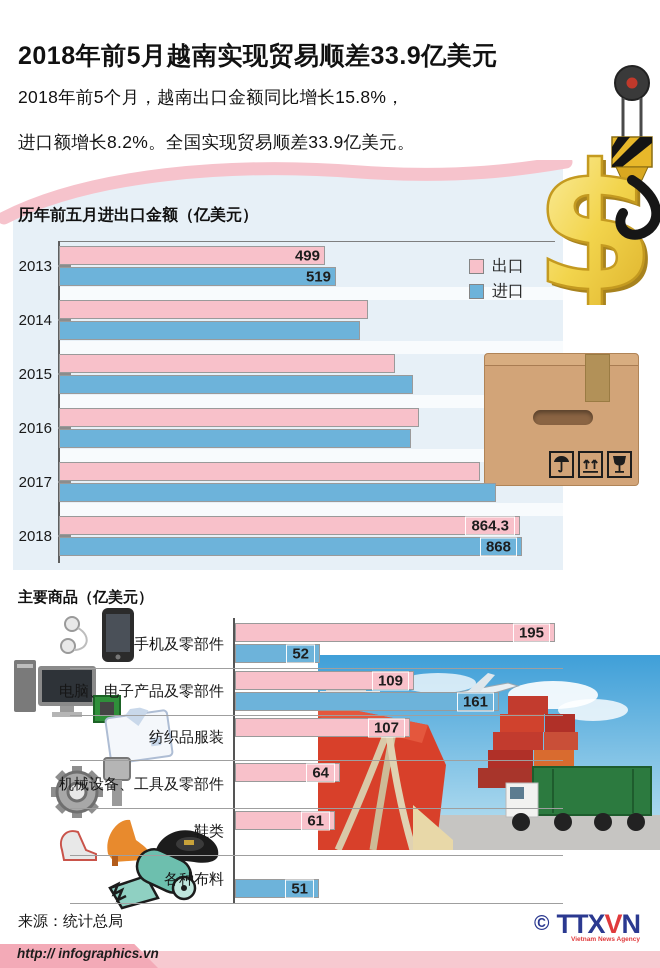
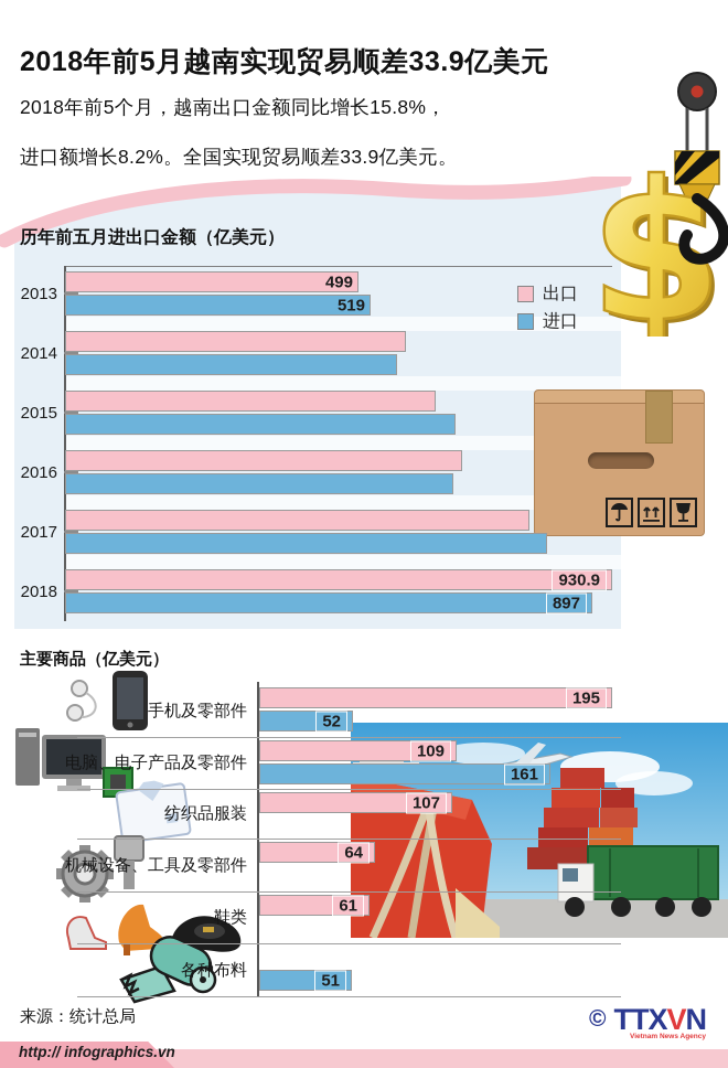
历年前五月进出口金额（亿美元）/出口/2018: 864.3 -> 930.9
历年前五月进出口金额（亿美元）/进口/2018: 868 -> 897
